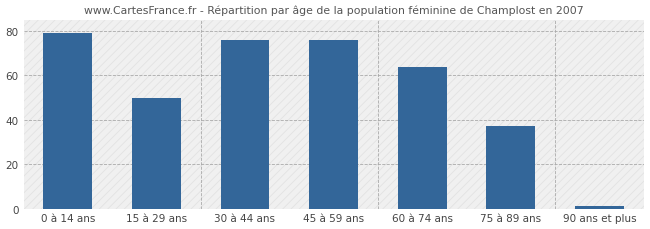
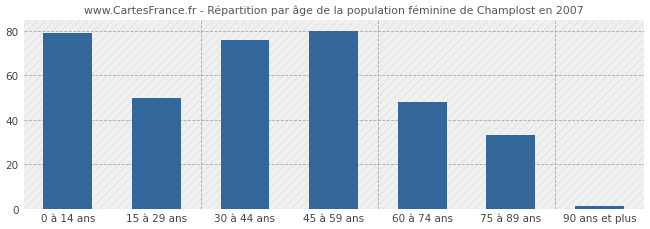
45 à 59 ans: 76 -> 80
60 à 74 ans: 64 -> 48
75 à 89 ans: 37 -> 33
